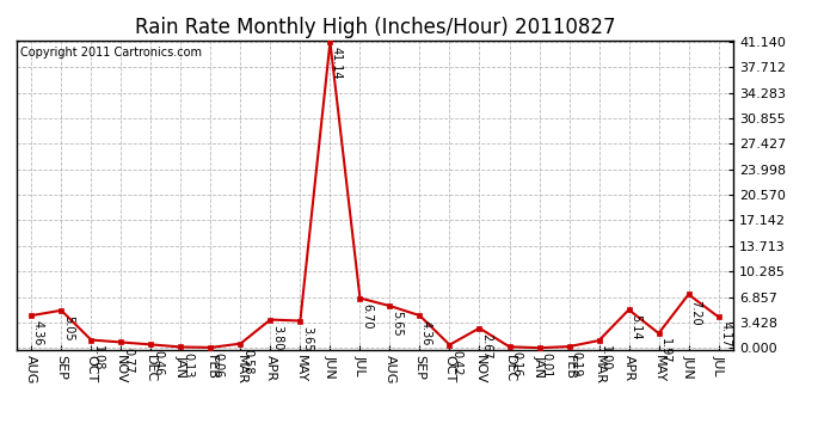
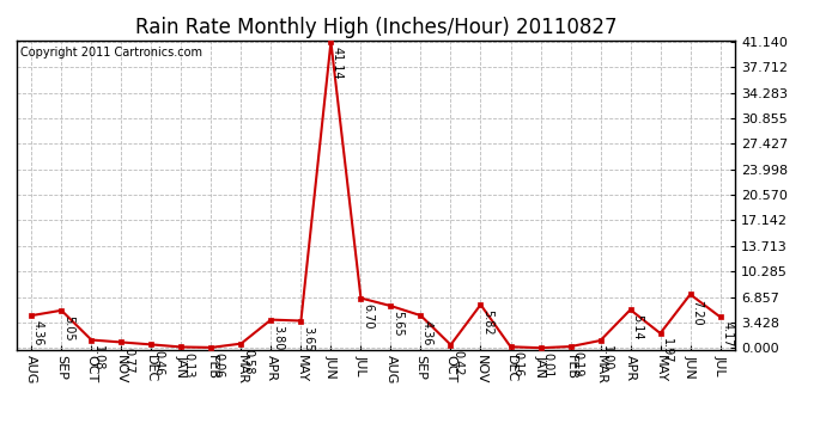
NOV: 2.67 -> 5.82
